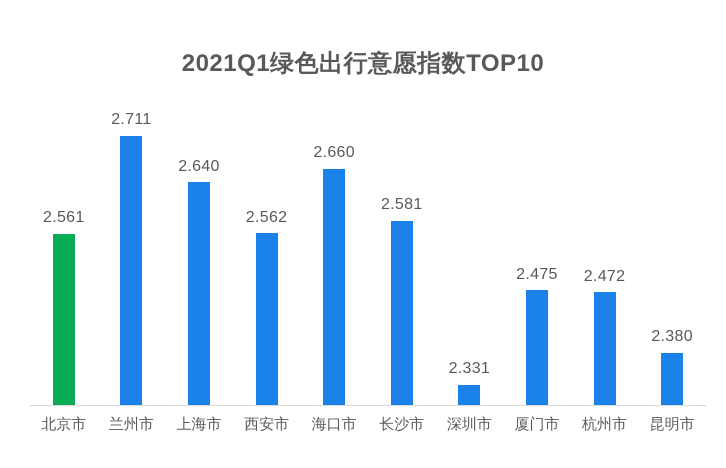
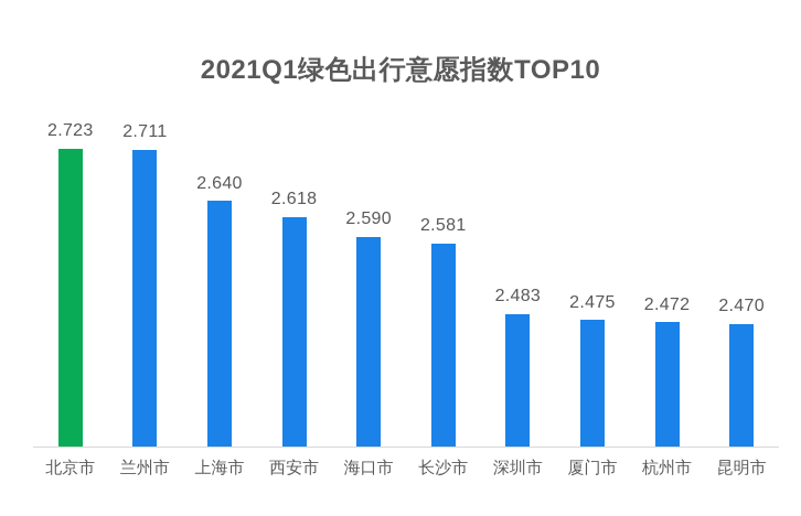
北京市: 2.561 -> 2.723
西安市: 2.562 -> 2.618
海口市: 2.660 -> 2.590
深圳市: 2.331 -> 2.483
昆明市: 2.380 -> 2.470
